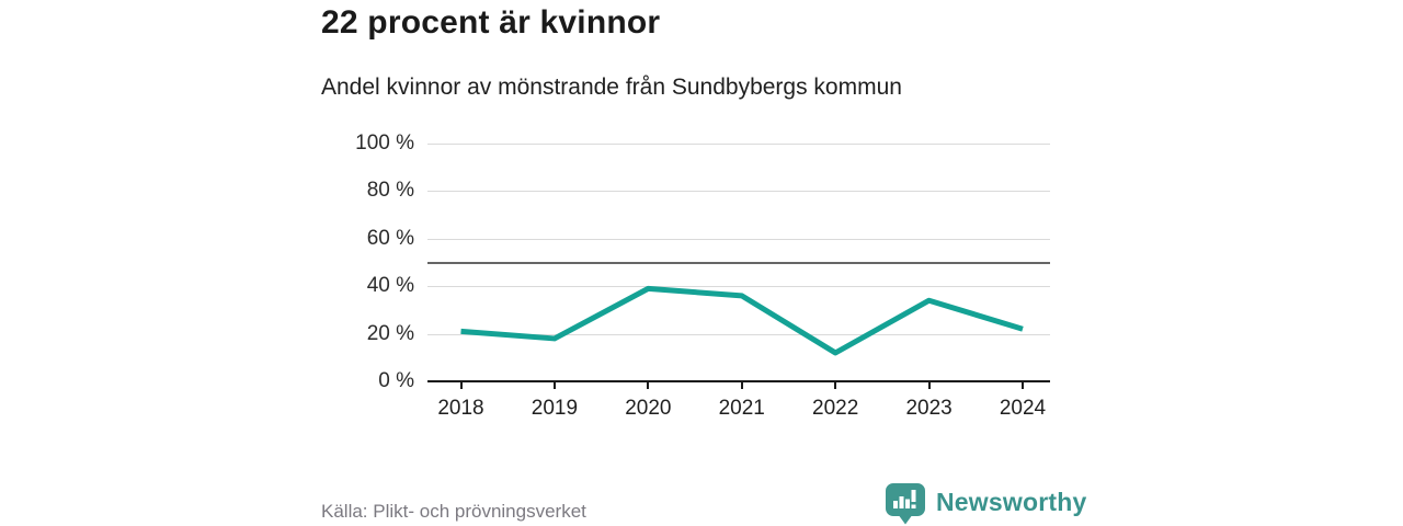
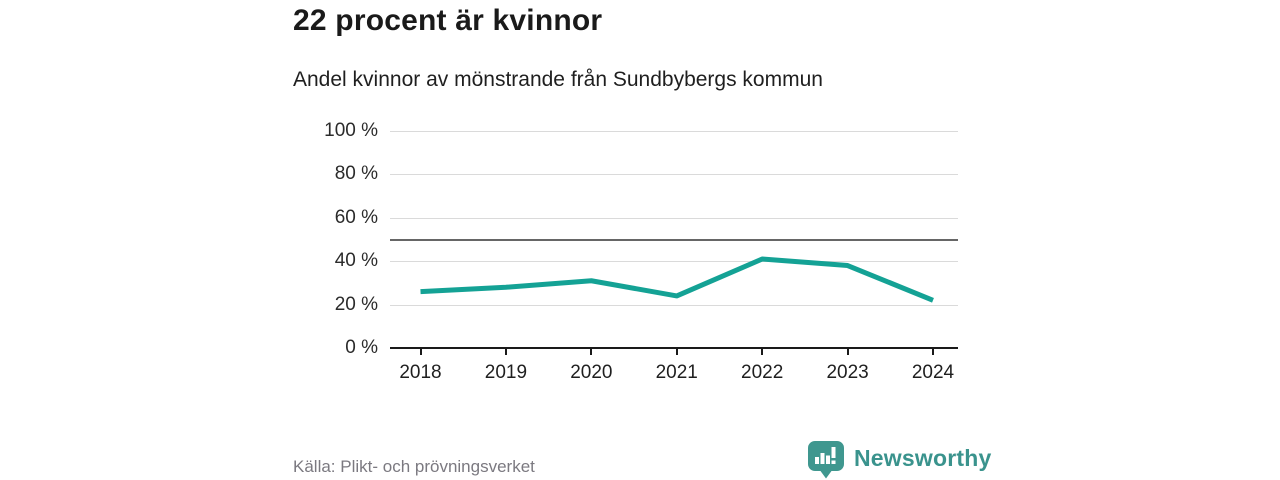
2018: 21% -> 26%
2019: 18% -> 28%
2020: 39% -> 31%
2021: 36% -> 24%
2022: 12% -> 41%
2023: 34% -> 38%
